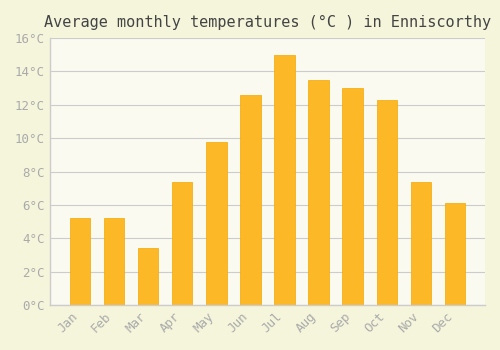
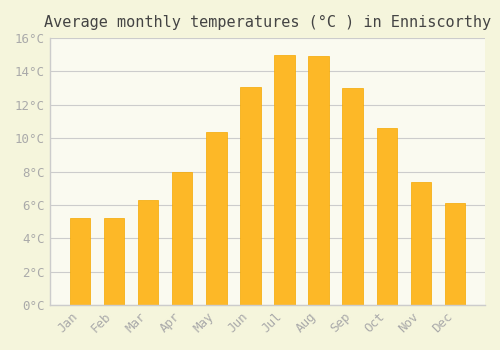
Mar: 3.4°C -> 6.3°C
Apr: 7.4°C -> 8.0°C
May: 9.8°C -> 10.4°C
Jun: 12.6°C -> 13.1°C
Aug: 13.5°C -> 14.9°C
Oct: 12.3°C -> 10.6°C
